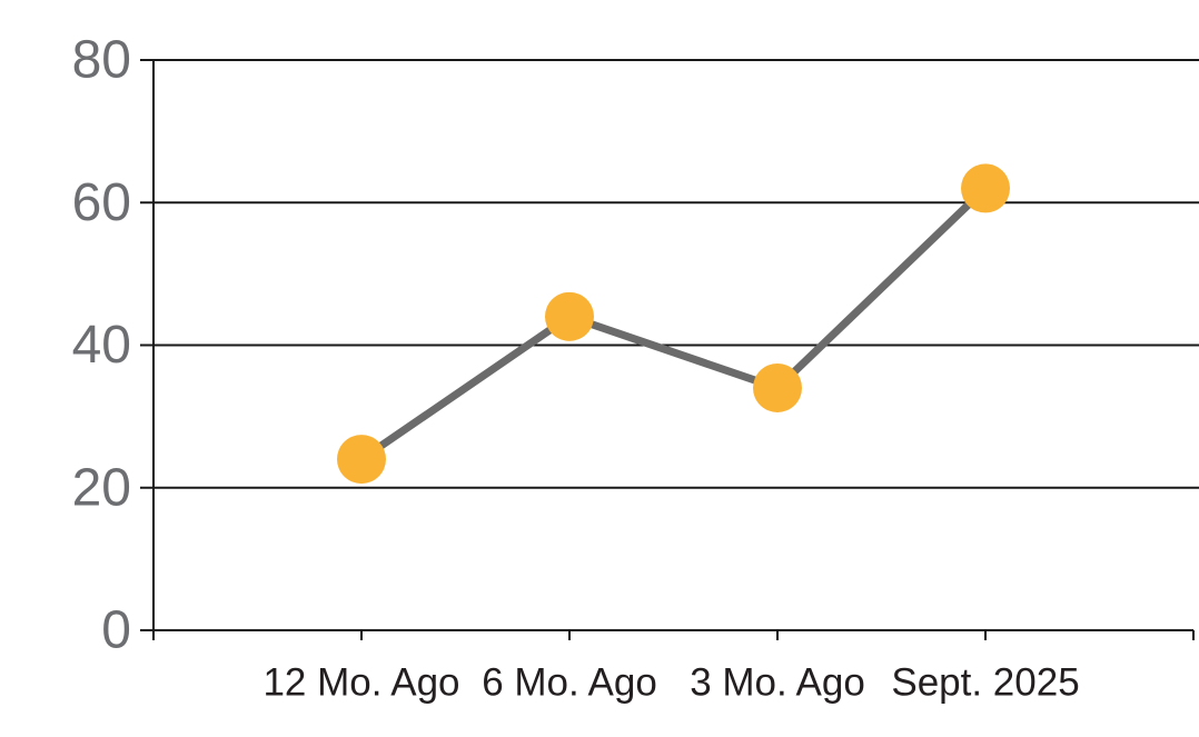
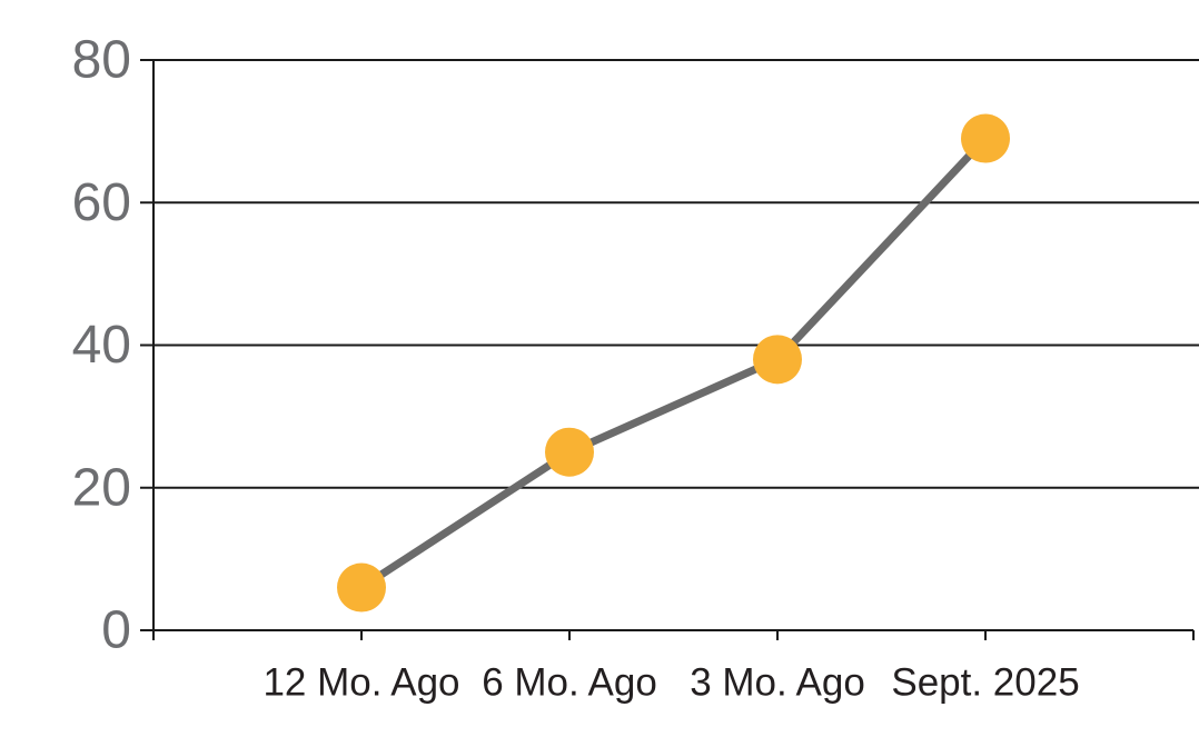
12 Mo. Ago: 24 -> 6
6 Mo. Ago: 44 -> 25
3 Mo. Ago: 34 -> 38
Sept. 2025: 62 -> 69
